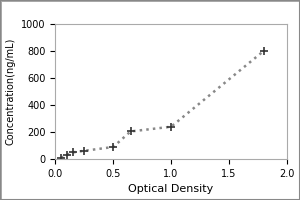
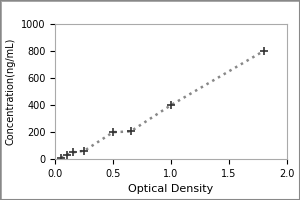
0.5: 90 -> 200
1.0: 240 -> 400
